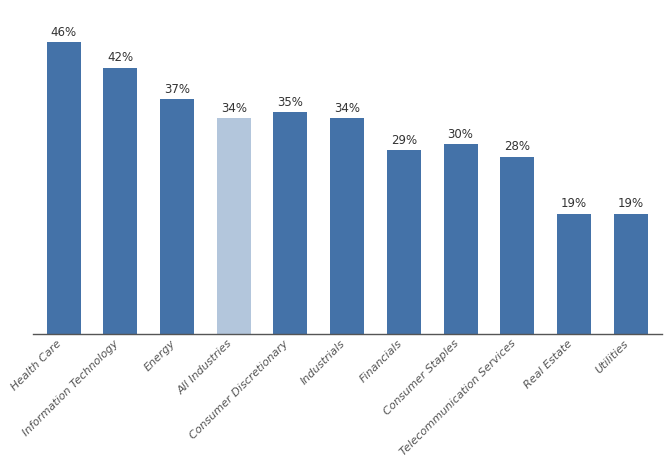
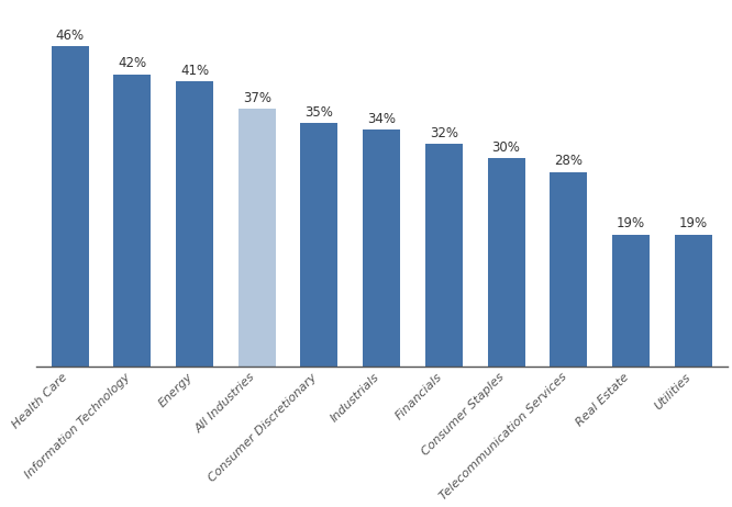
Energy: 37% -> 41%
All Industries: 34% -> 37%
Financials: 29% -> 32%
